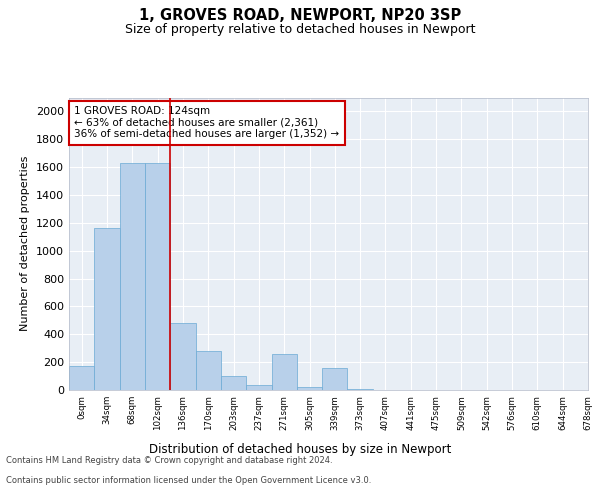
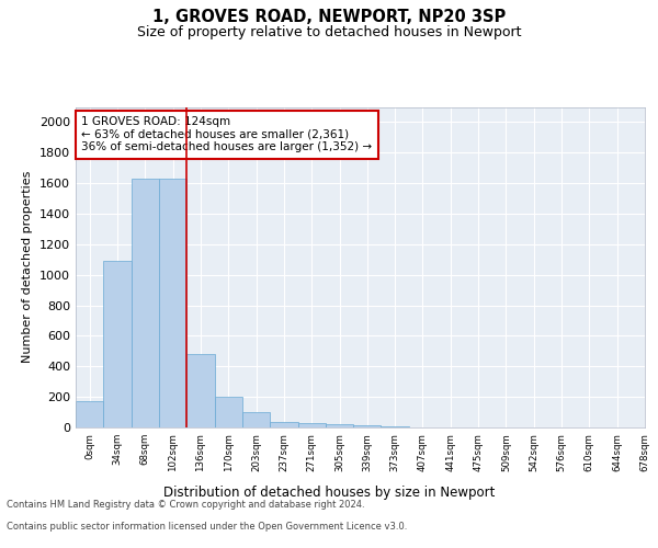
34sqm: 1160 -> 1090
170sqm: 280 -> 200
271sqm: 260 -> 30
339sqm: 160 -> 20
